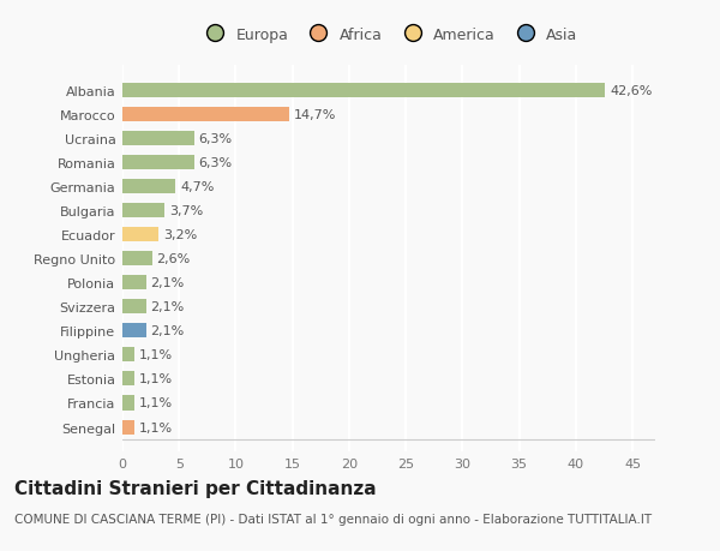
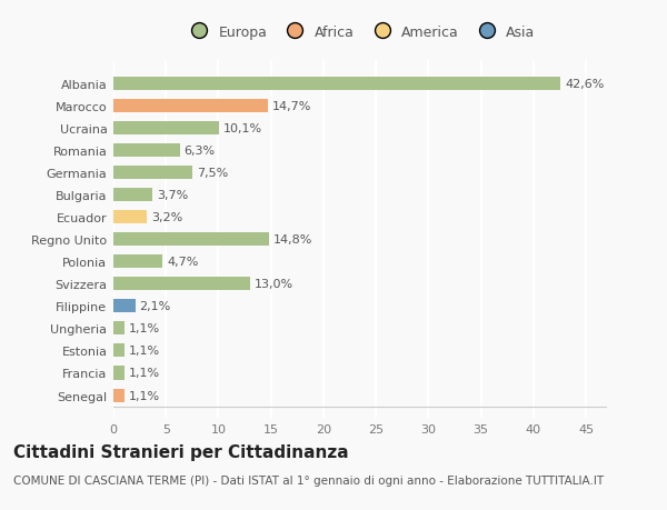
Ucraina: 6,3% -> 10,1%
Germania: 4,7% -> 7,5%
Regno Unito: 2,6% -> 14,8%
Polonia: 2,1% -> 4,7%
Svizzera: 2,1% -> 13,0%
